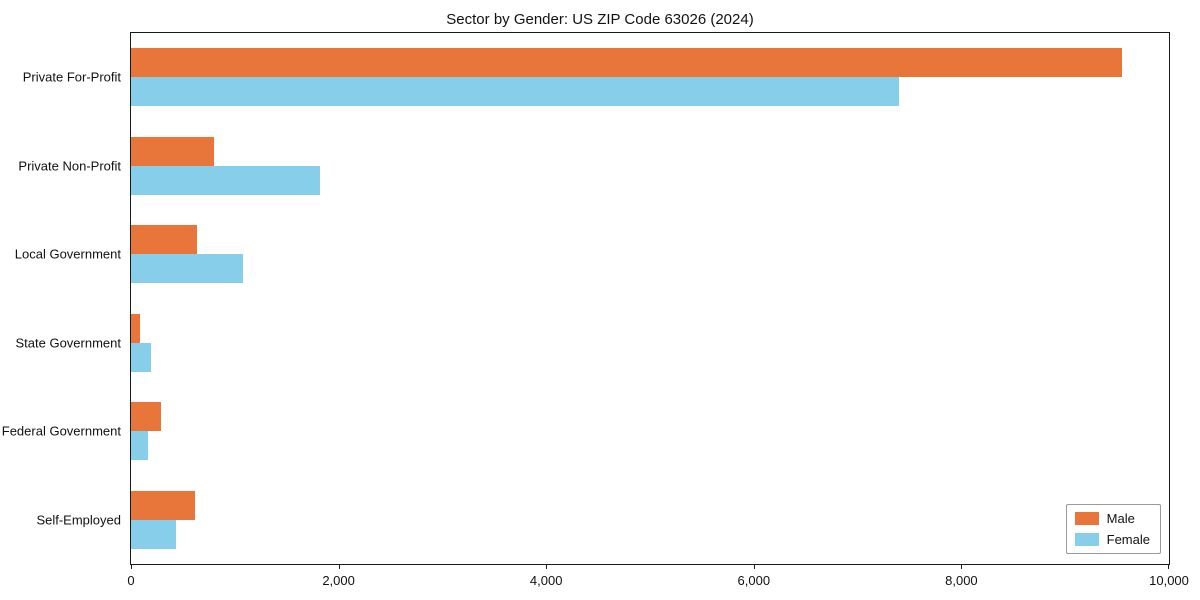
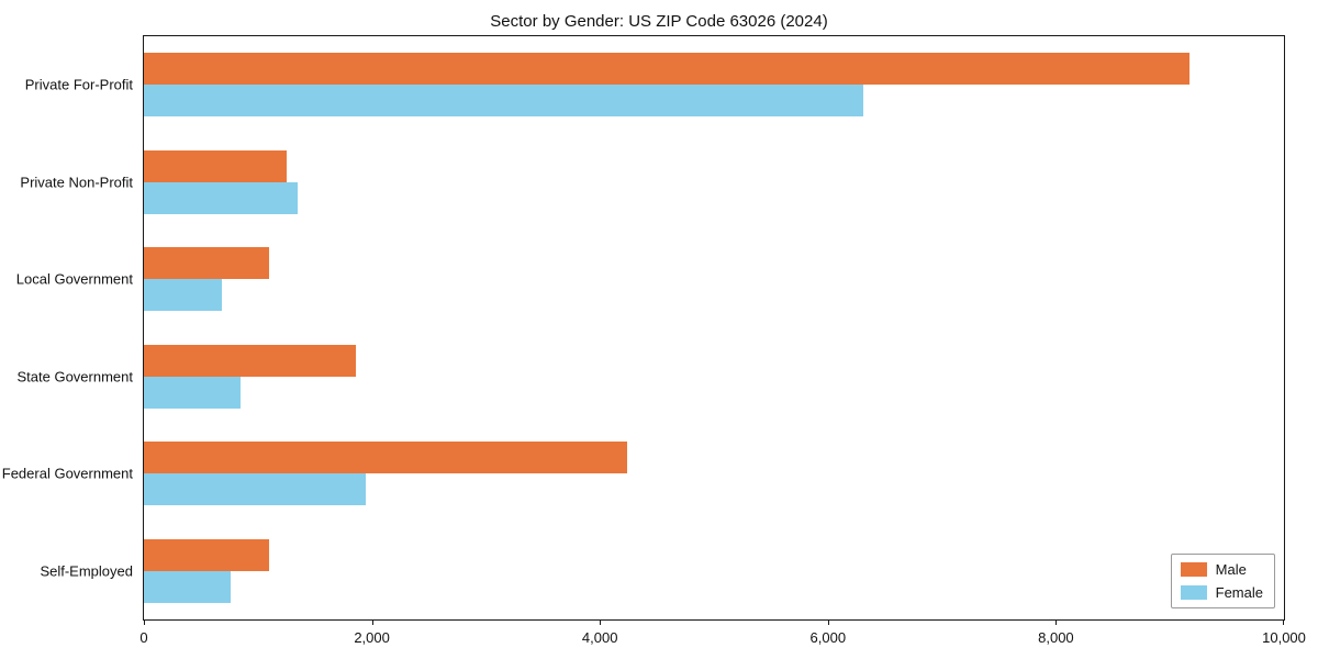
Male/Private For-Profit: 9550 -> 9170
Female/Private For-Profit: 7400 -> 6310
Male/Private Non-Profit: 800 -> 1250
Female/Private Non-Profit: 1820 -> 1350
Male/Local Government: 640 -> 1100
Female/Local Government: 1080 -> 680
Male/State Government: 90 -> 1860
Female/State Government: 190 -> 850
Male/Federal Government: 290 -> 4240
Female/Federal Government: 160 -> 1950
Male/Self-Employed: 620 -> 1100
Female/Self-Employed: 430 -> 760
